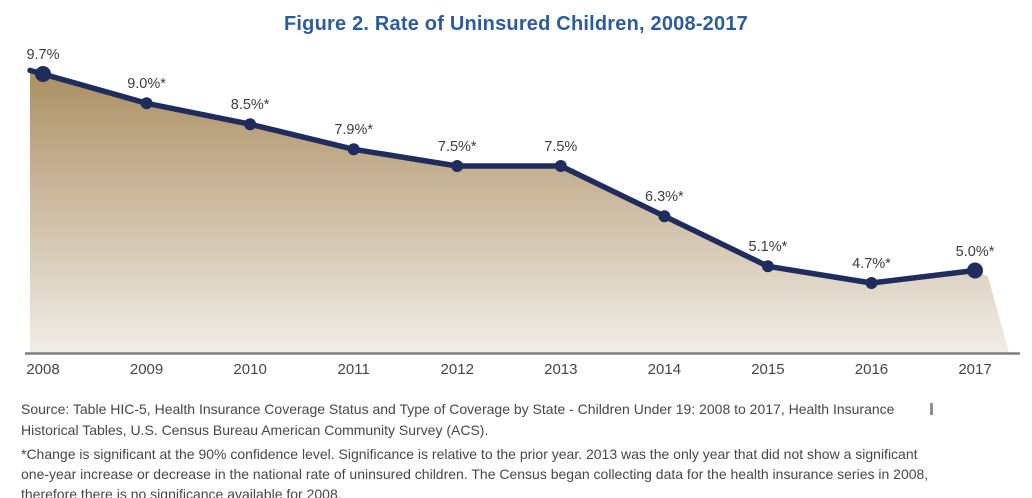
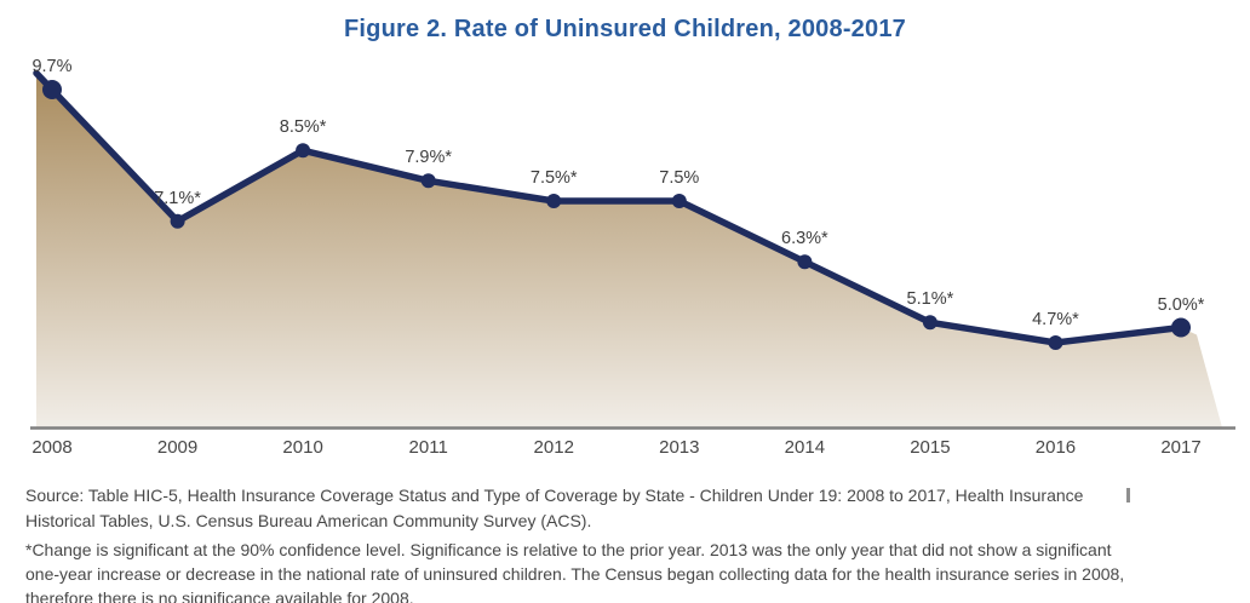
2009: 9.0 -> 7.1
